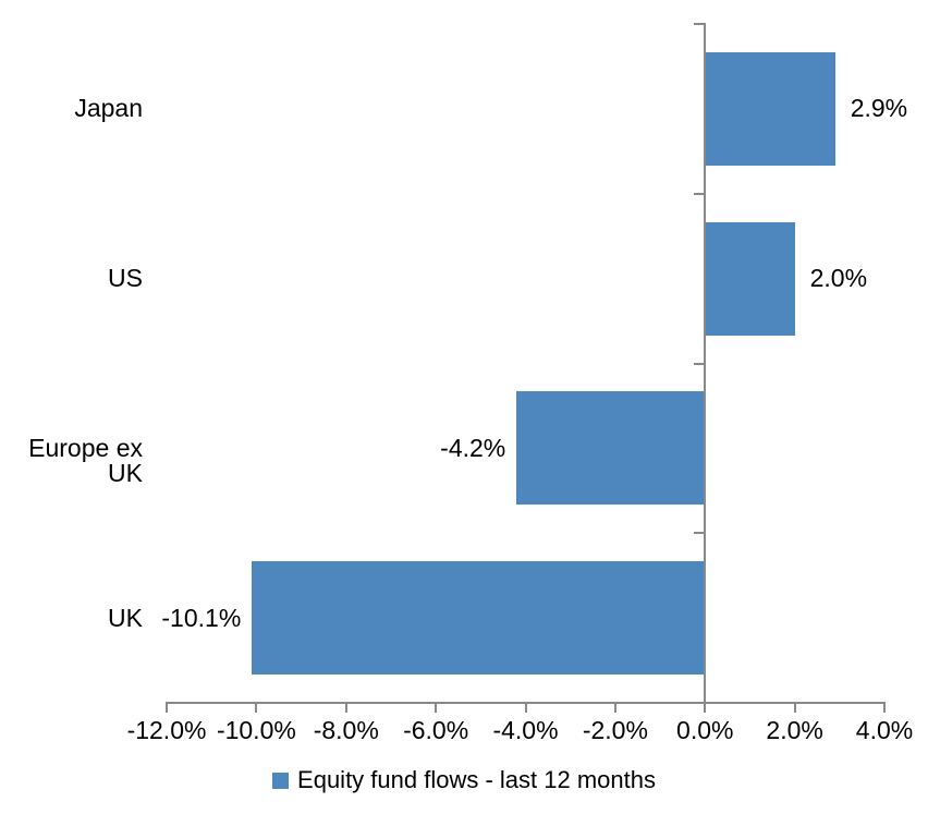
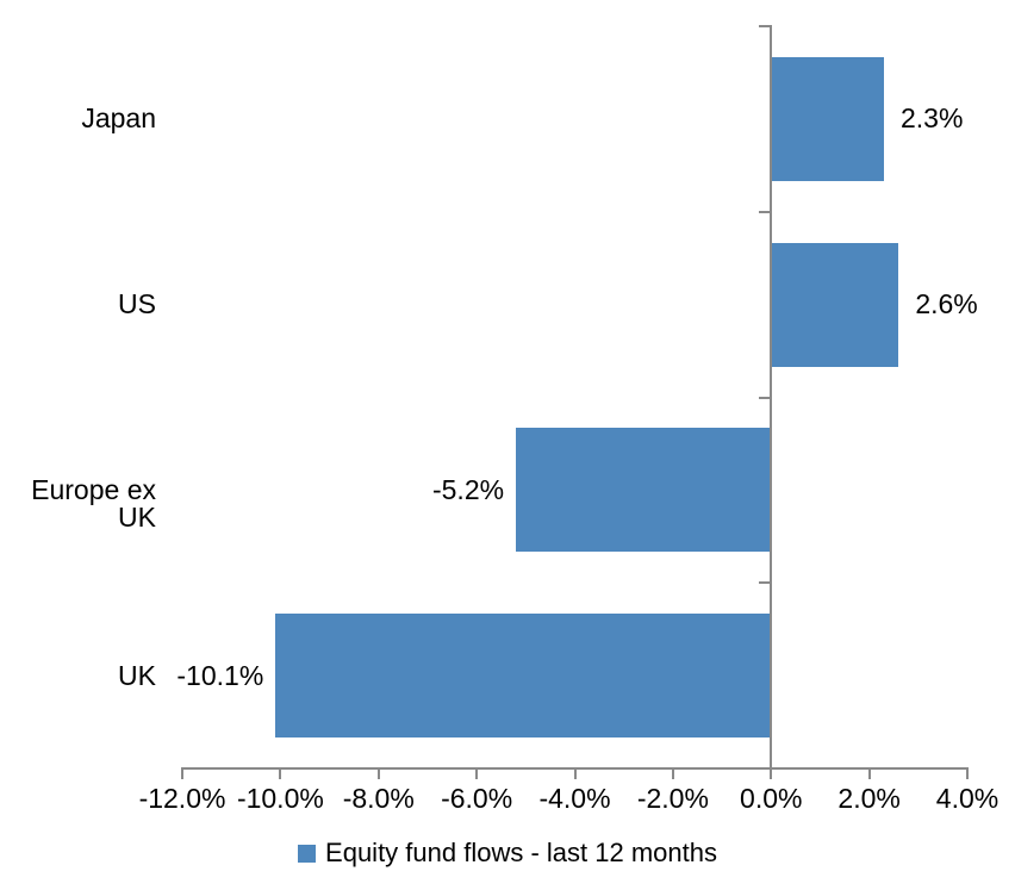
Japan: 2.9% -> 2.3%
US: 2.0% -> 2.6%
Europe ex UK: -4.2% -> -5.2%
